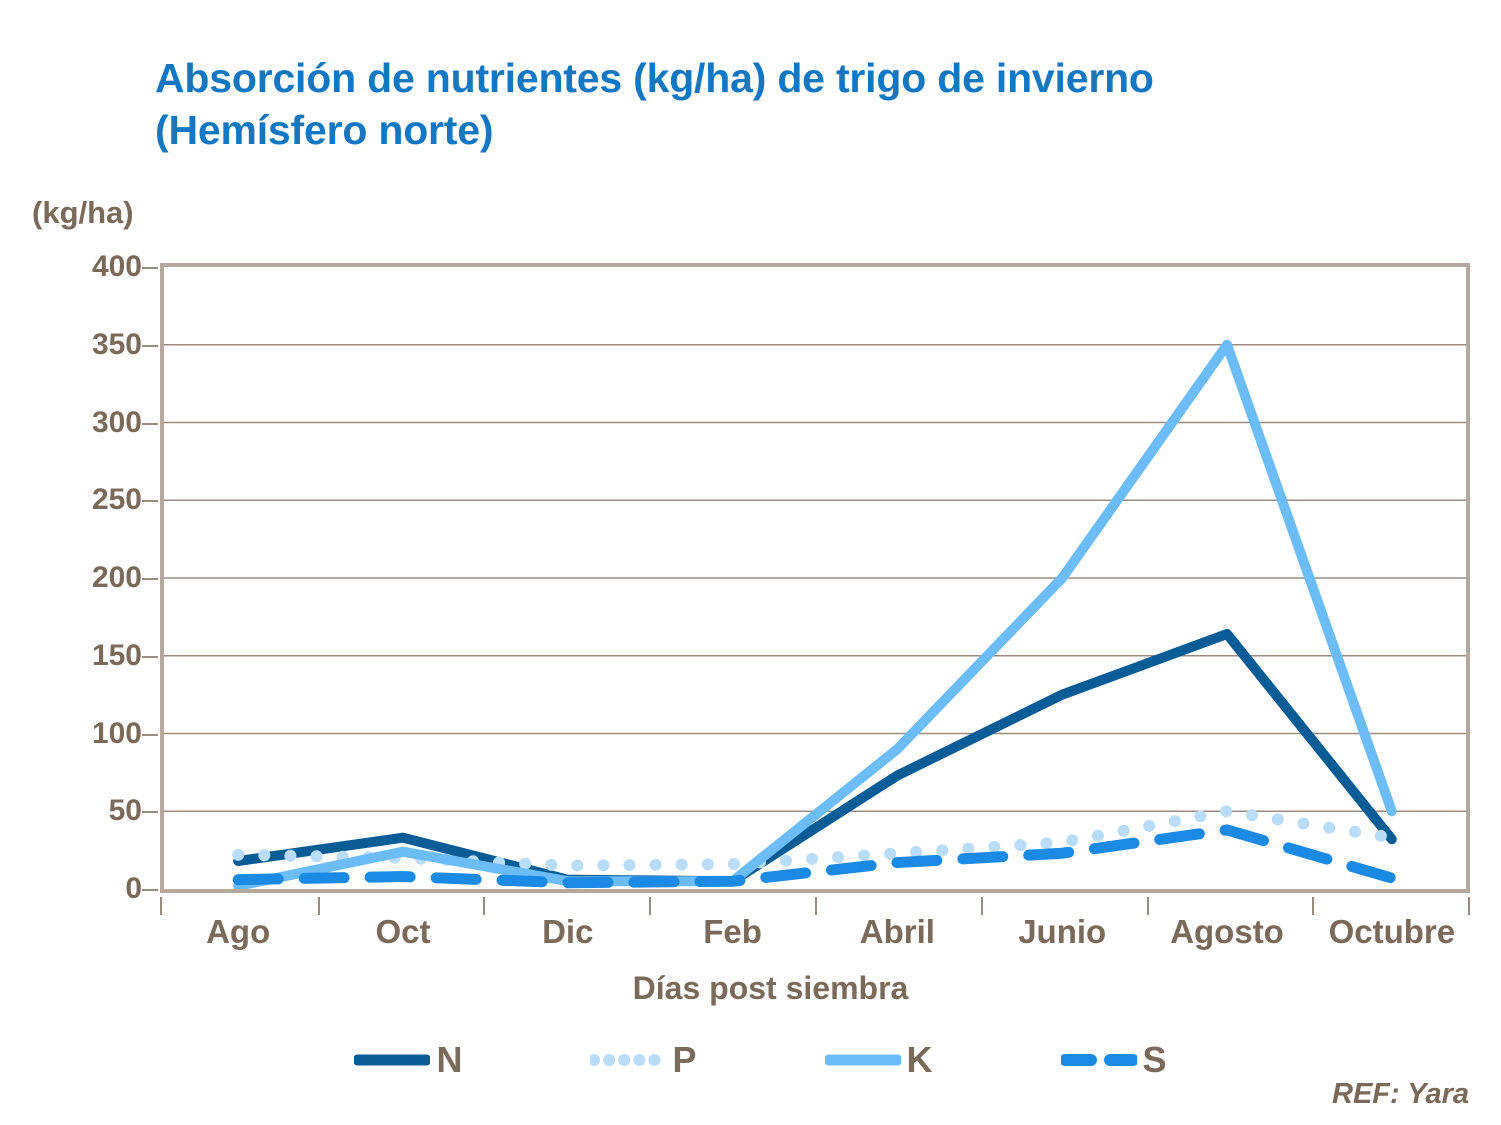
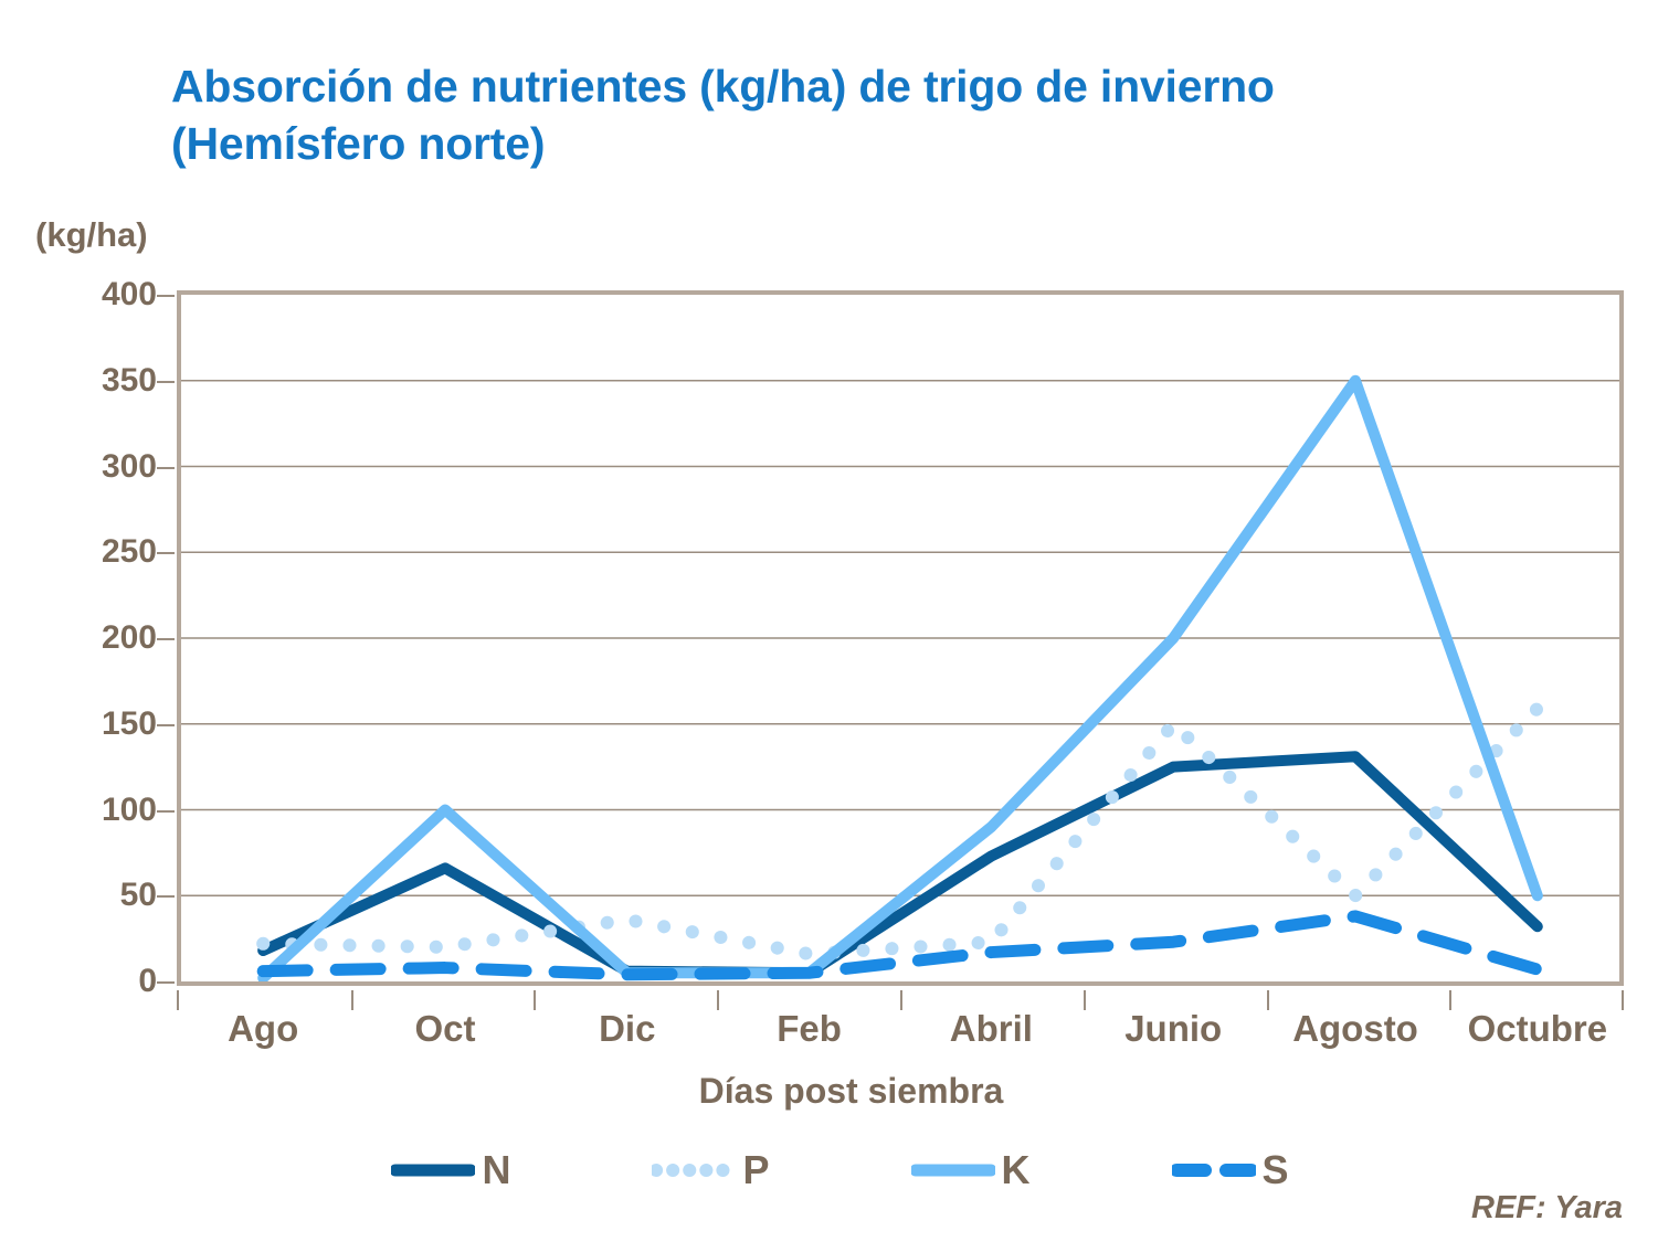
N/Oct: 33 -> 66
K/Oct: 24 -> 100
P/Dic: 15 -> 36
P/Junio: 30 -> 150
N/Agosto: 164 -> 131
P/Octubre: 33 -> 159
